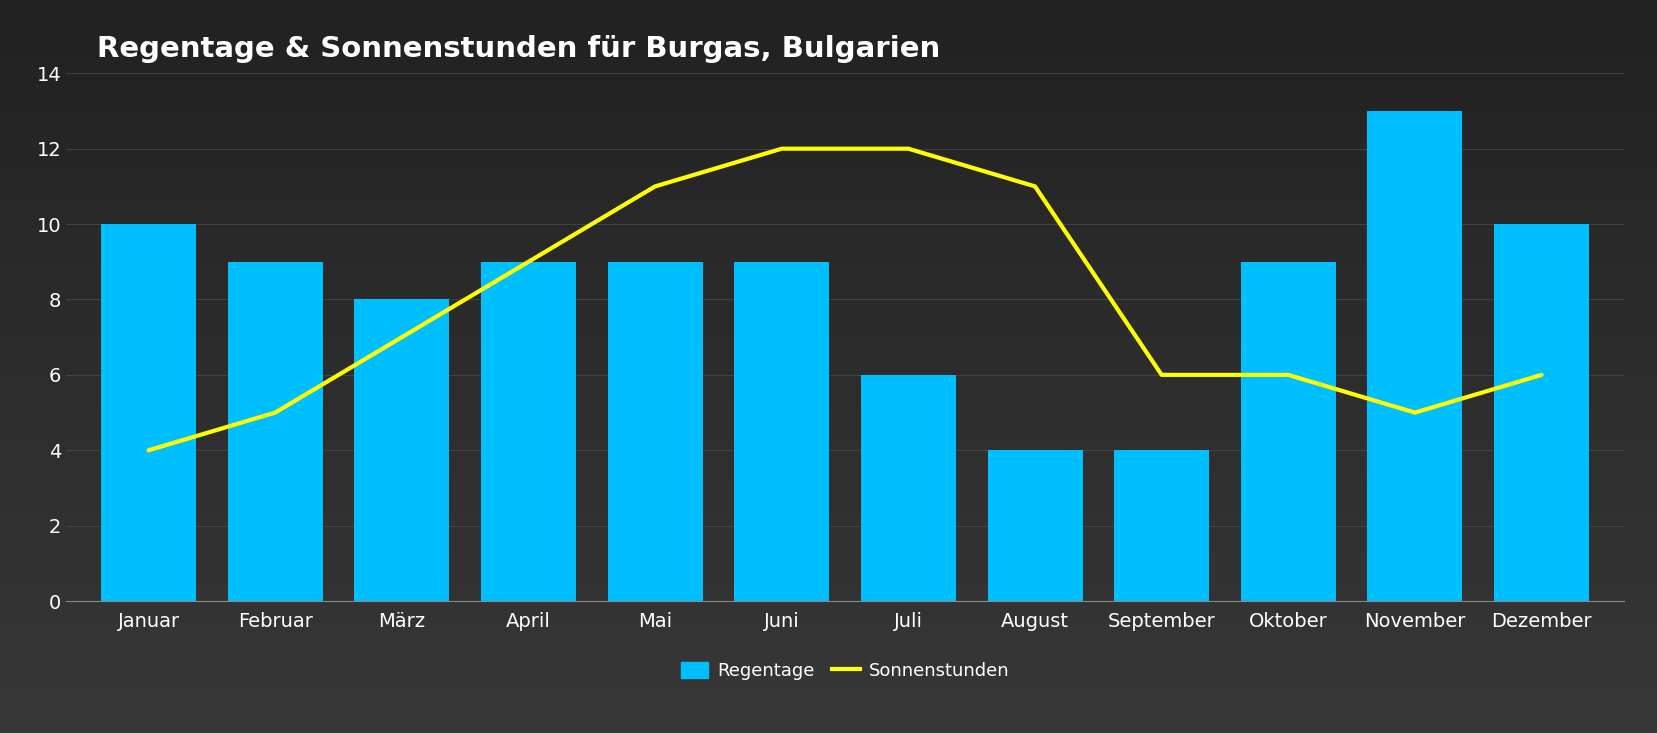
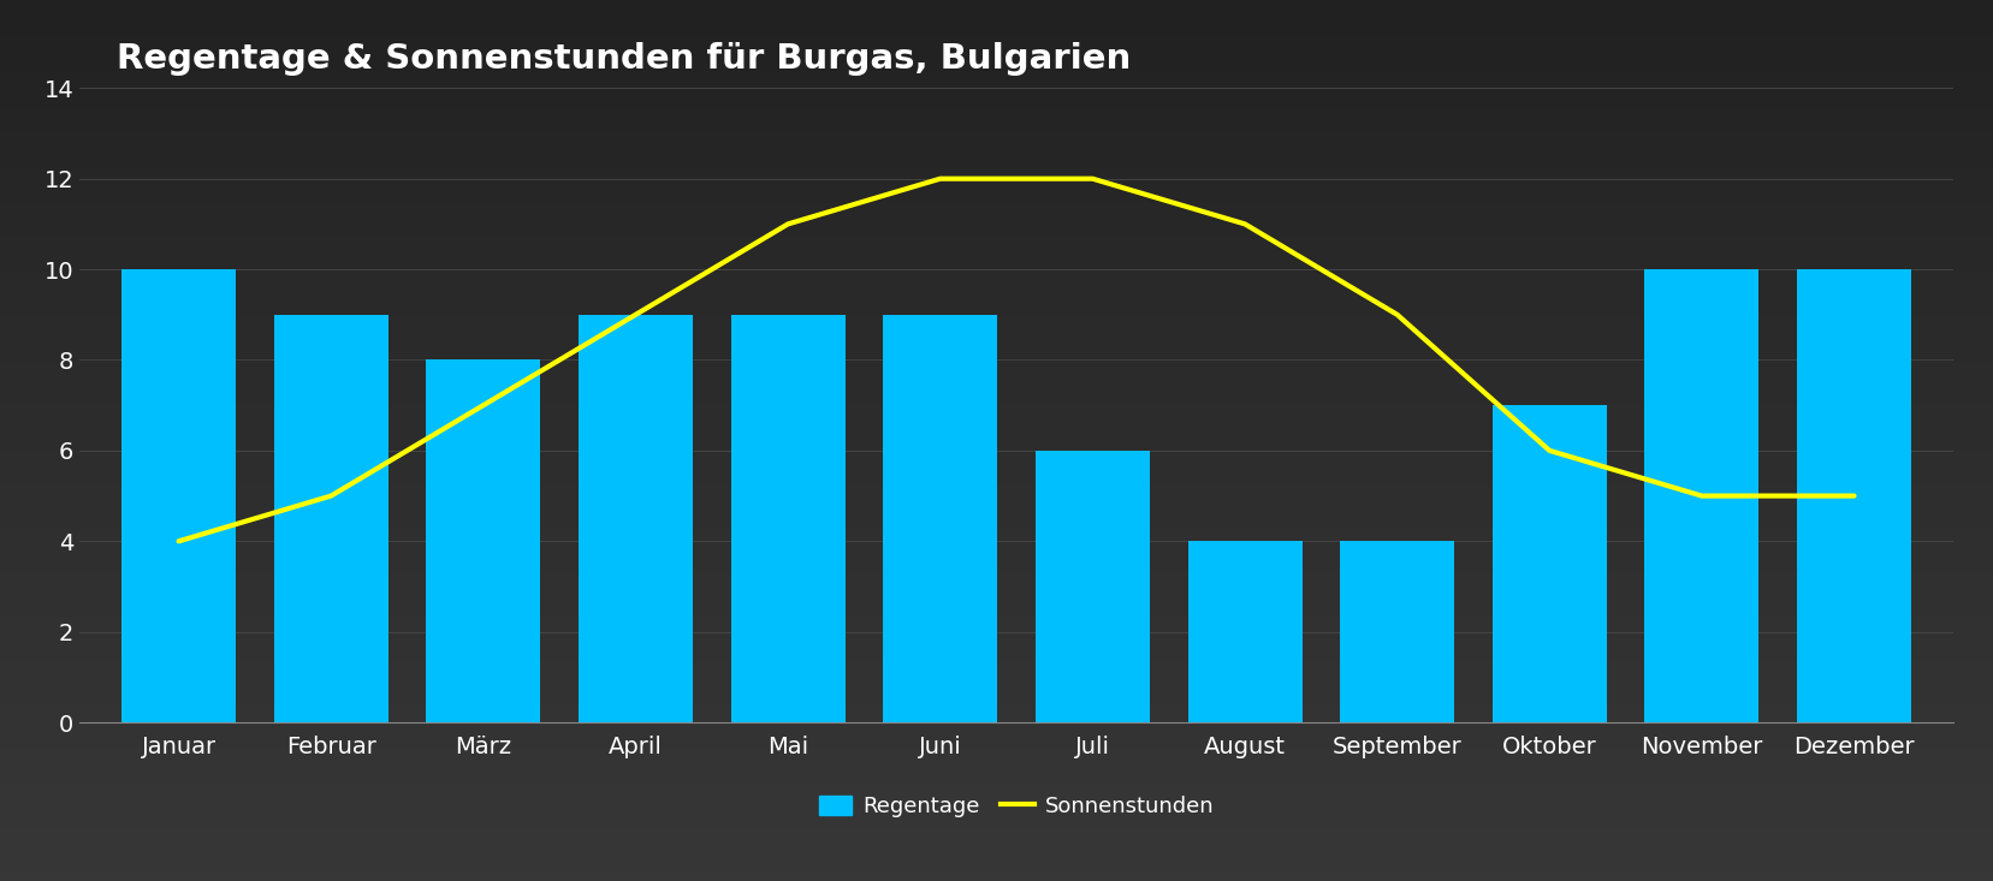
Sonnenstunden/September: 6 -> 9
Regentage/Oktober: 9 -> 7
Regentage/November: 13 -> 10
Sonnenstunden/Dezember: 6 -> 5
